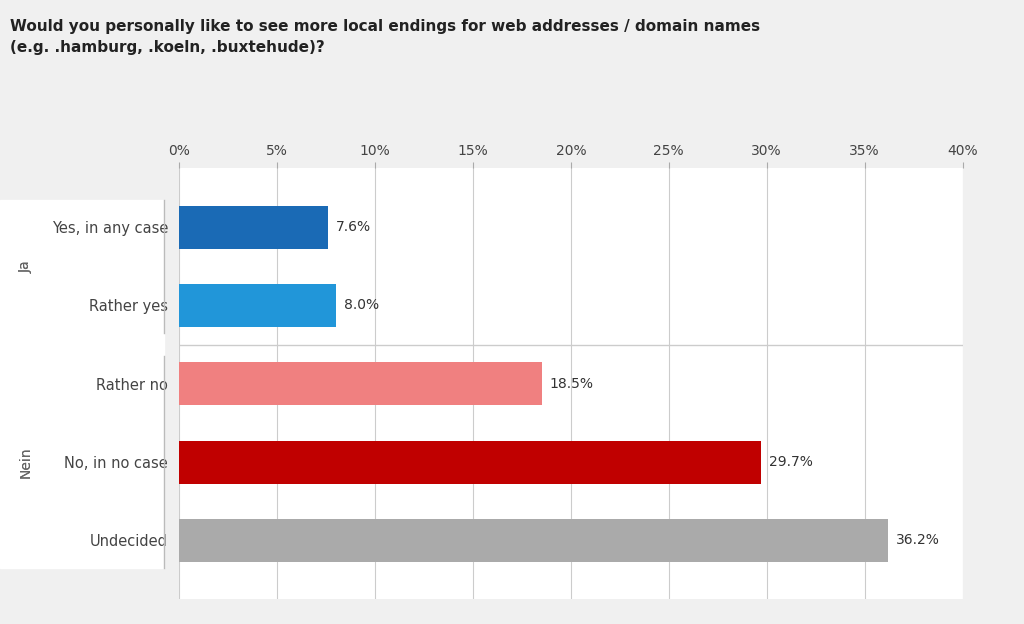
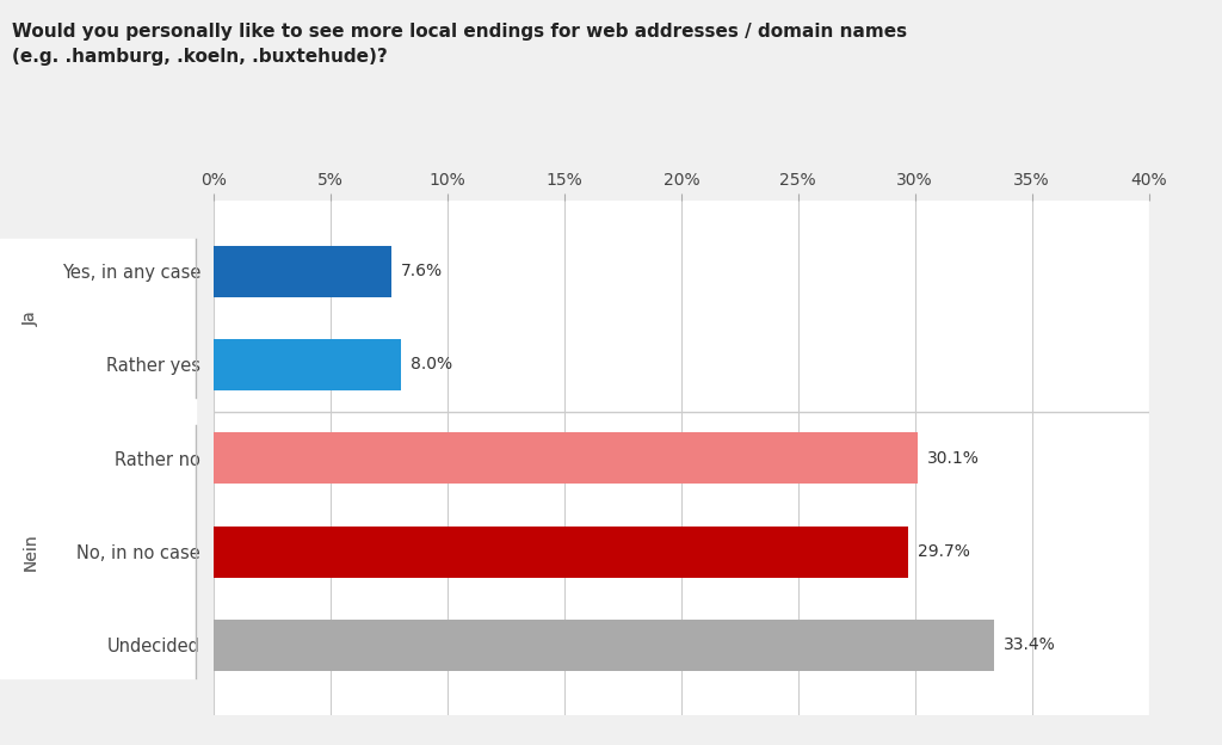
Rather no: 18.5% -> 30.1%
Undecided: 36.2% -> 33.4%
